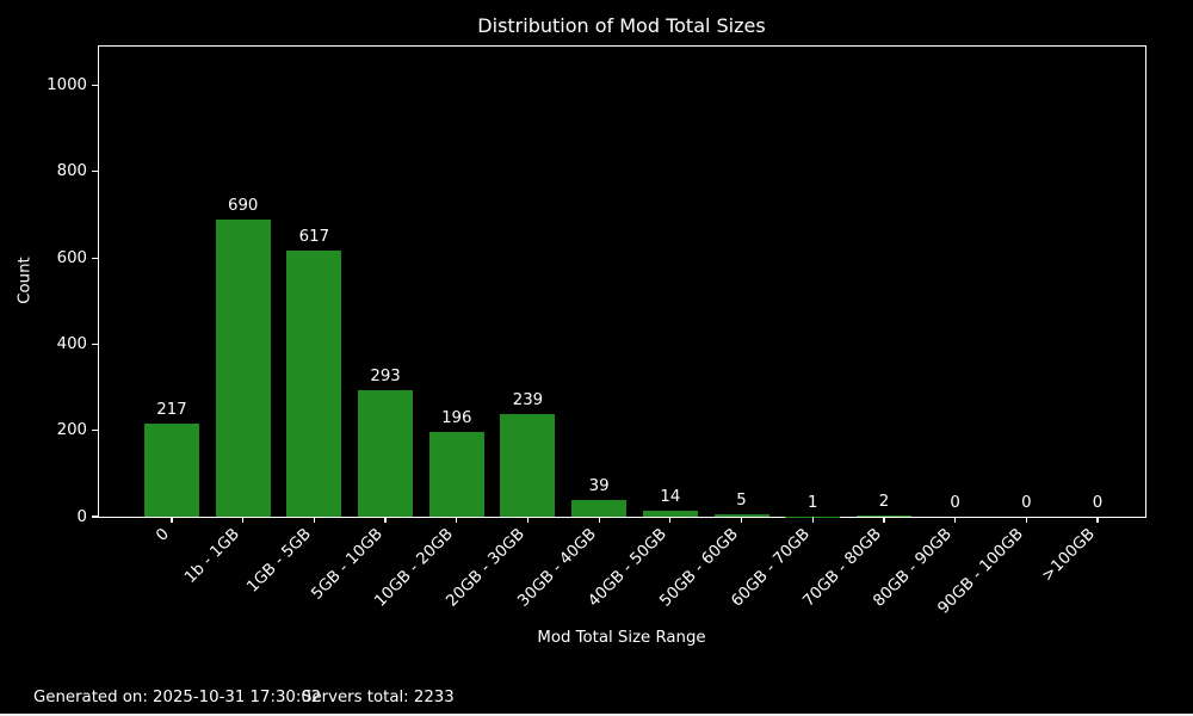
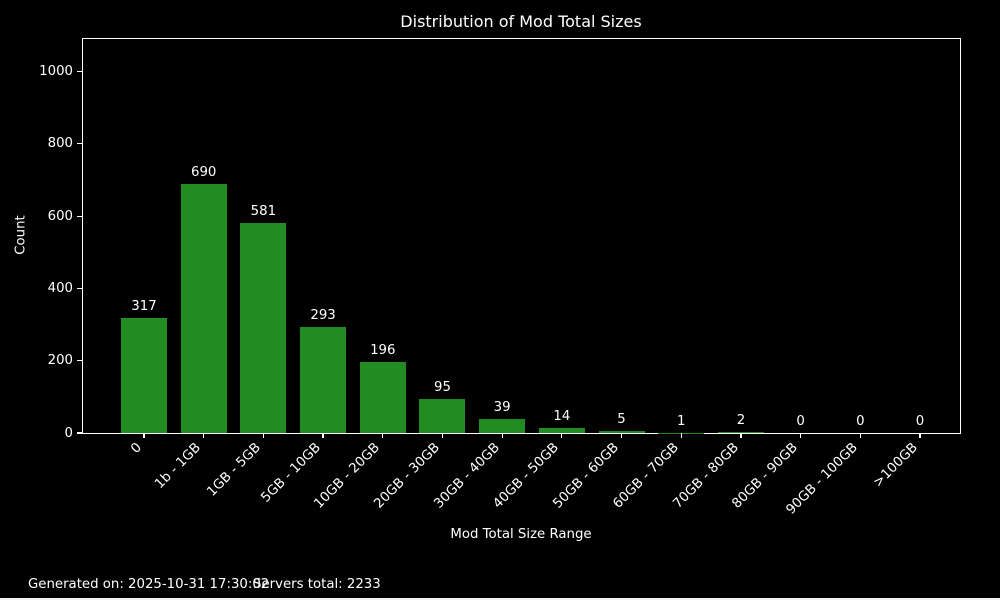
0: 217 -> 317
1GB - 5GB: 617 -> 581
20GB - 30GB: 239 -> 95
